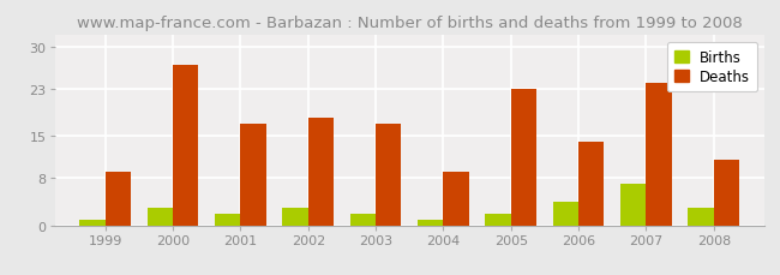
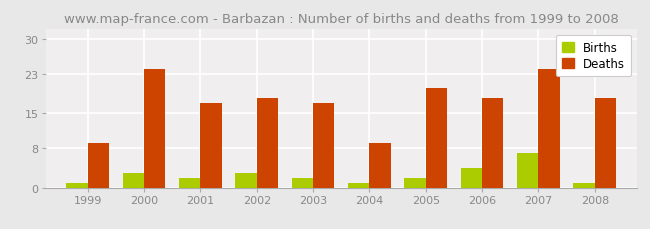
Deaths/2000: 27 -> 24
Deaths/2005: 23 -> 20
Deaths/2006: 14 -> 18
Births/2008: 3 -> 1
Deaths/2008: 11 -> 18
